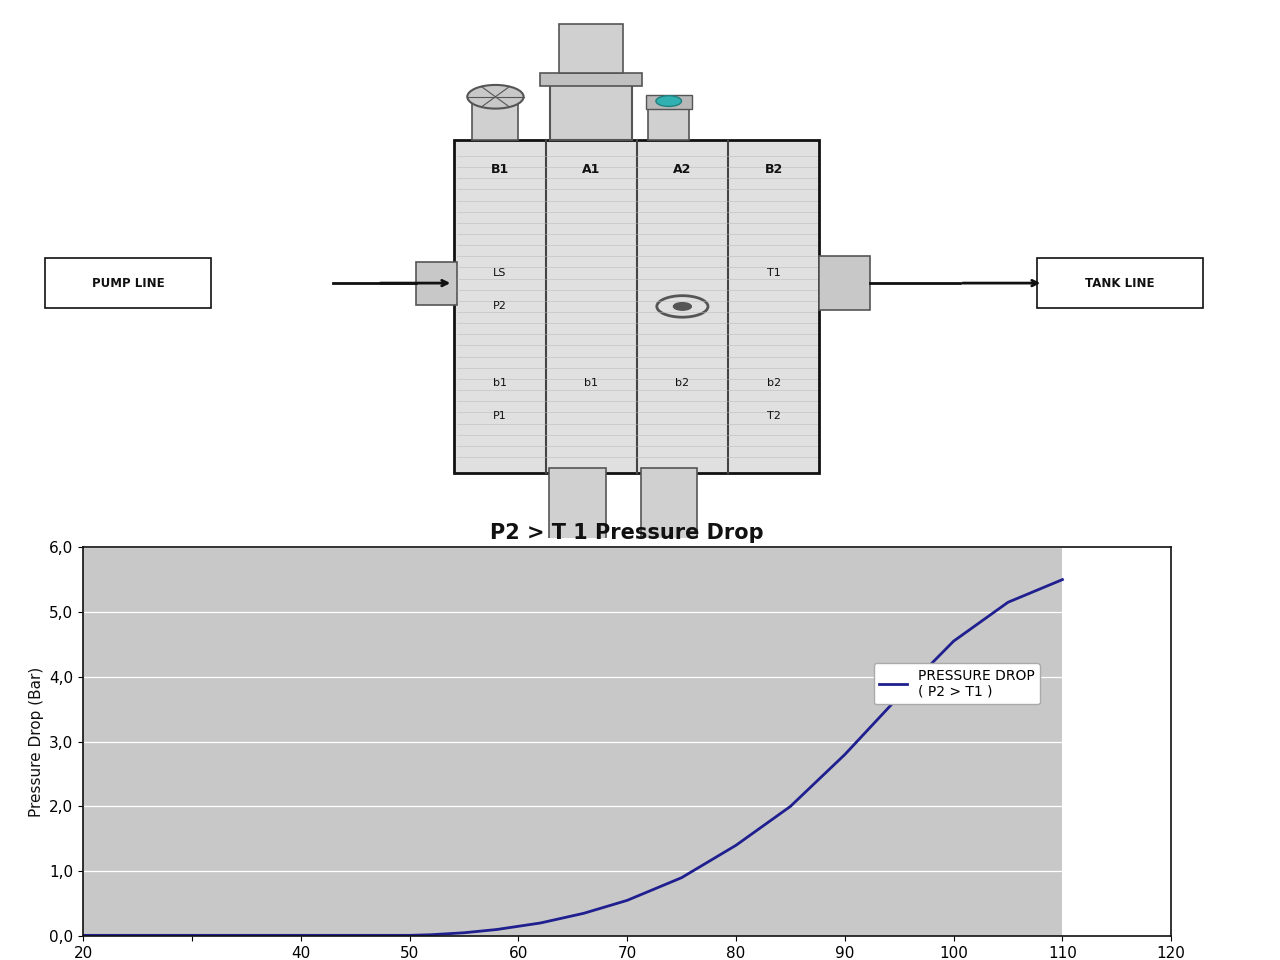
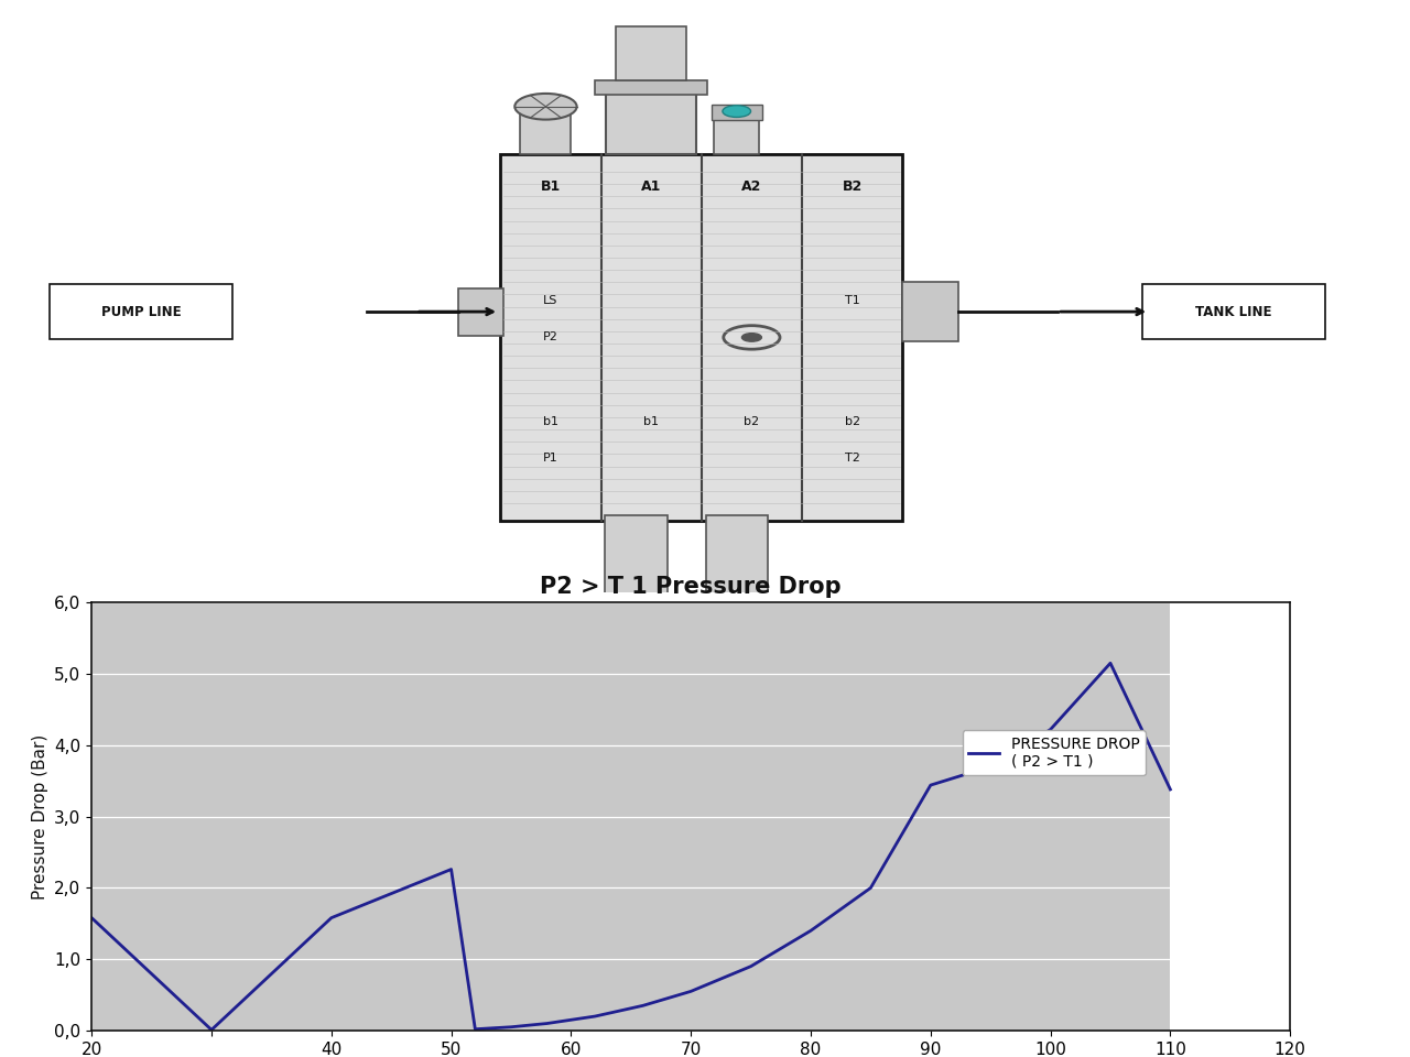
20: 0,01 -> 1,58
40: 0,01 -> 1,58
50: 0,01 -> 2,26
90: 2,80 -> 3,44
100: 4,55 -> 4,22
110: 5,50 -> 3,38
